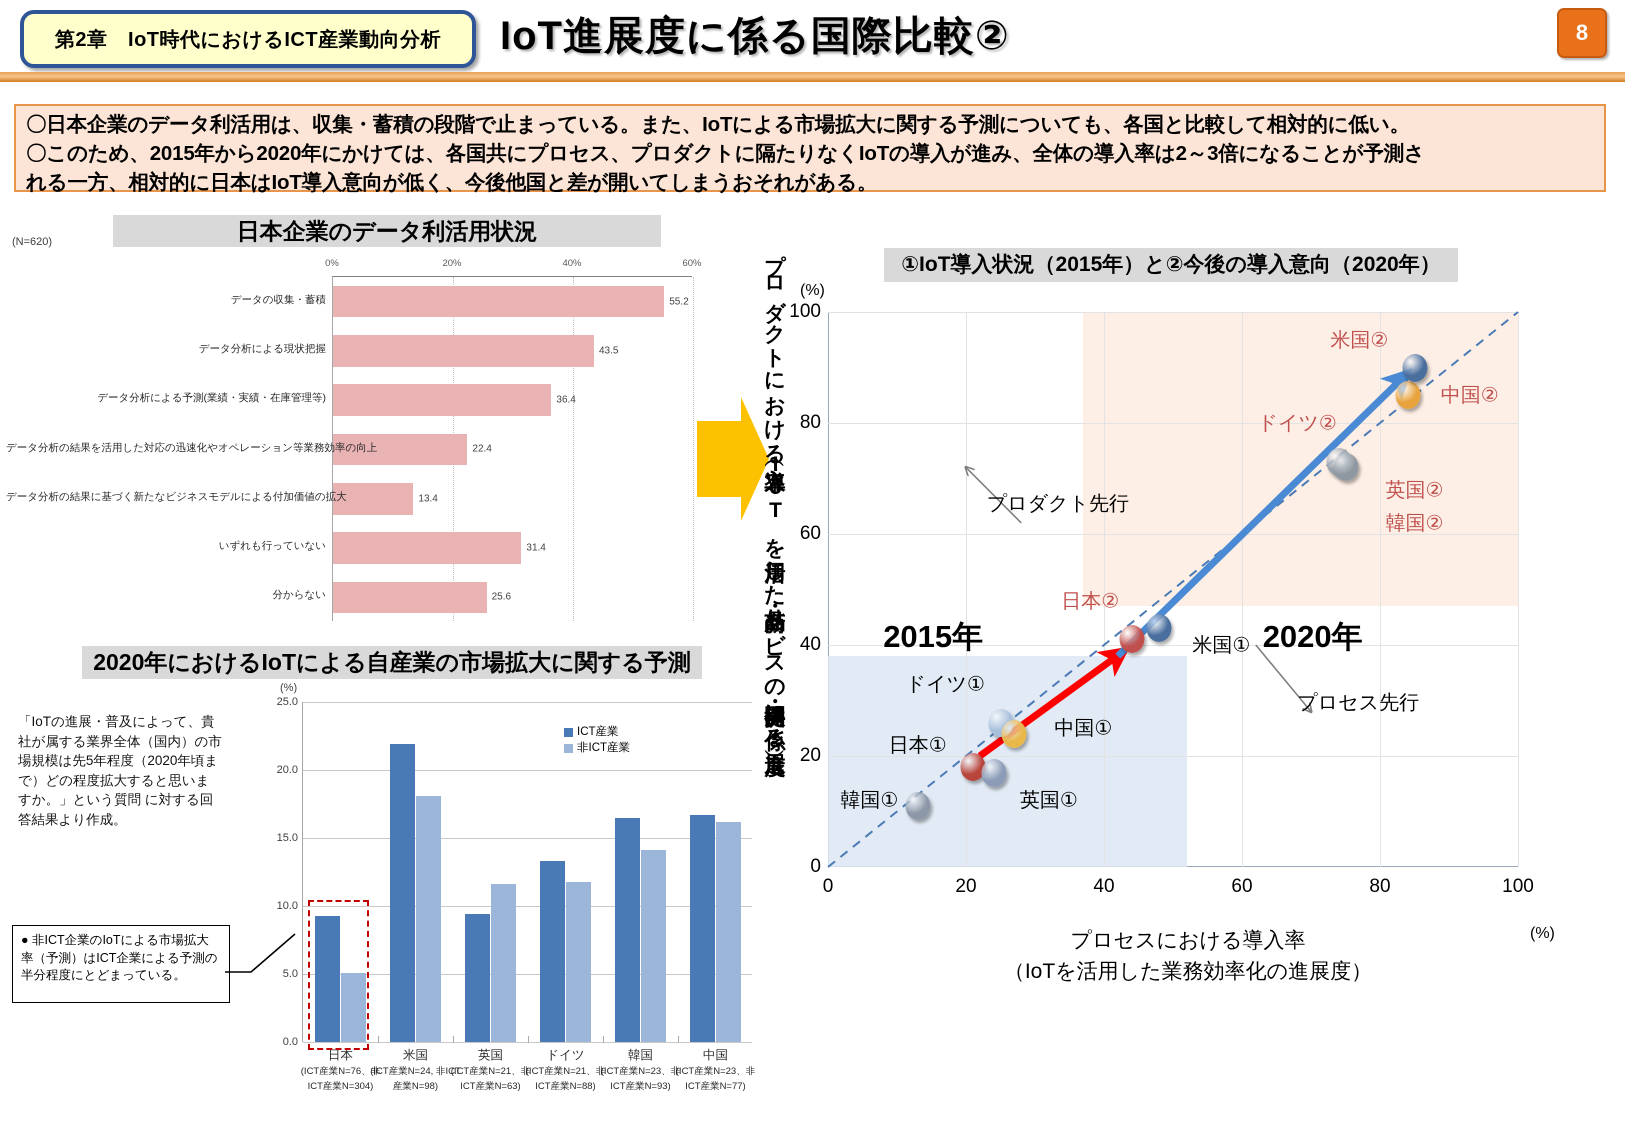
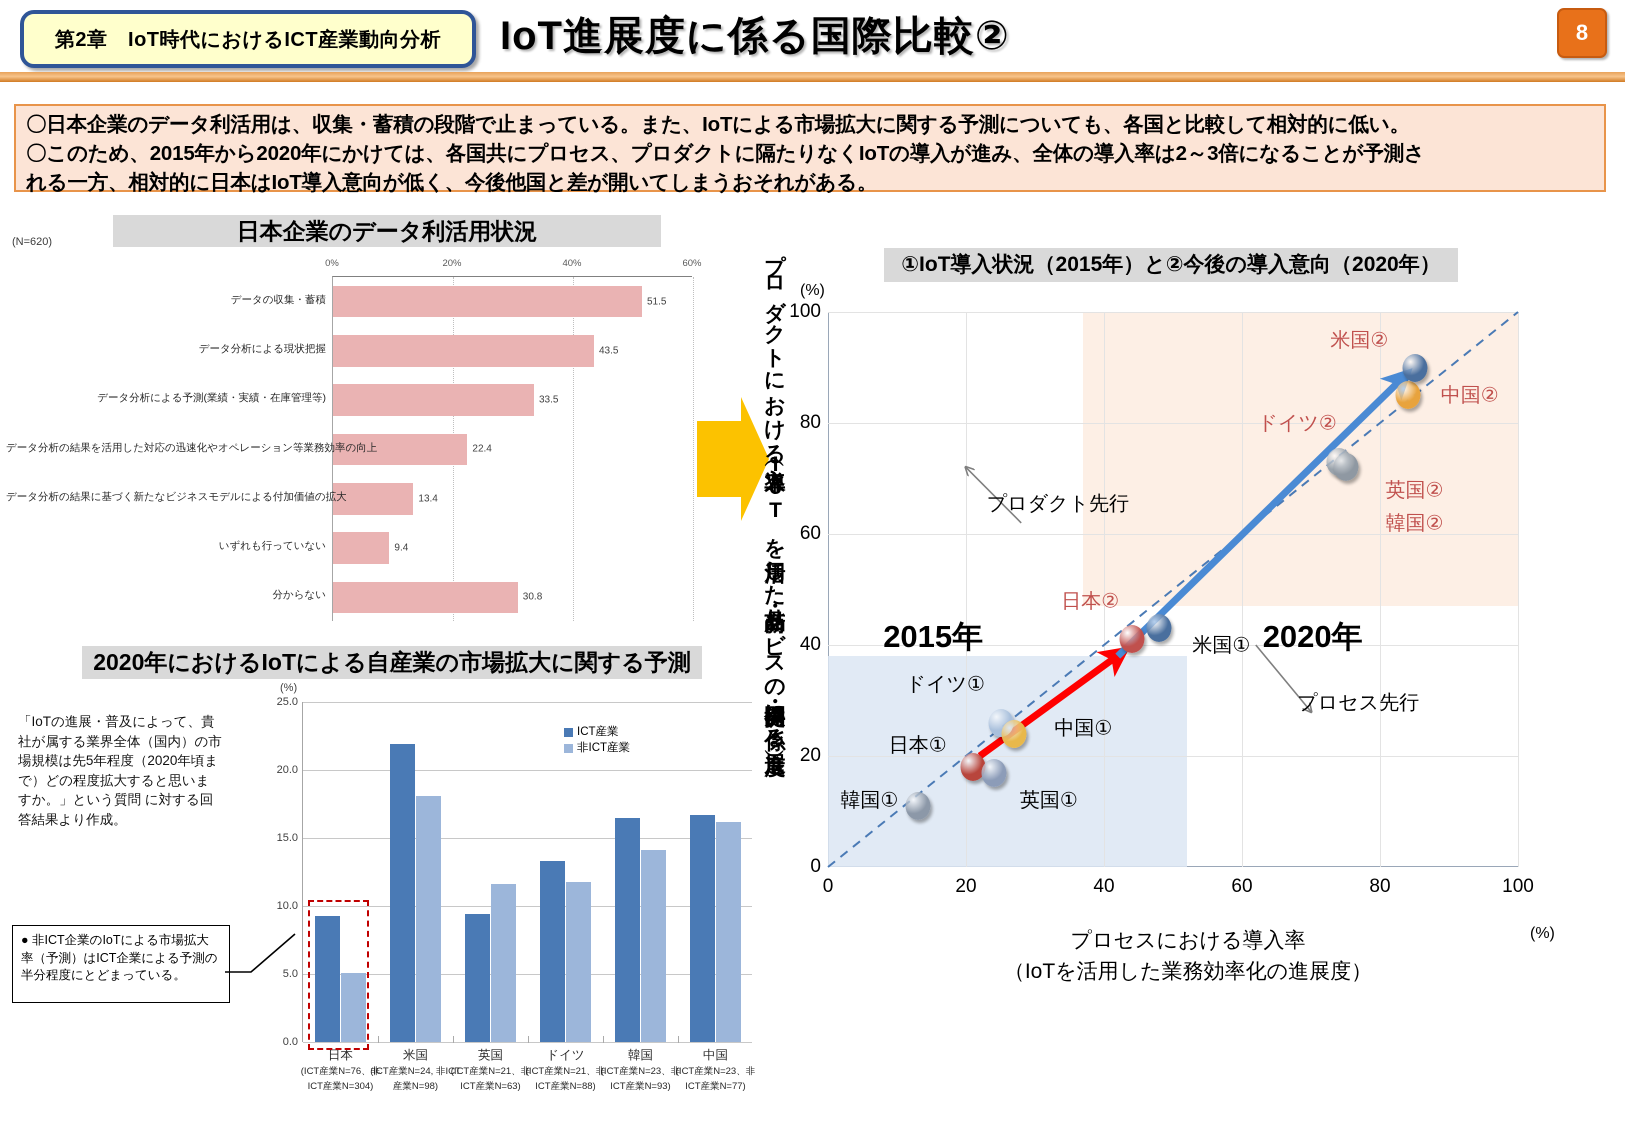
日本企業のデータ利活用状況/データの収集・蓄積: 55.2 -> 51.5
日本企業のデータ利活用状況/データ分析による予測(業績・実績・在庫管理等): 36.4 -> 33.5
日本企業のデータ利活用状況/いずれも行っていない: 31.4 -> 9.4
日本企業のデータ利活用状況/分からない: 25.6 -> 30.8
